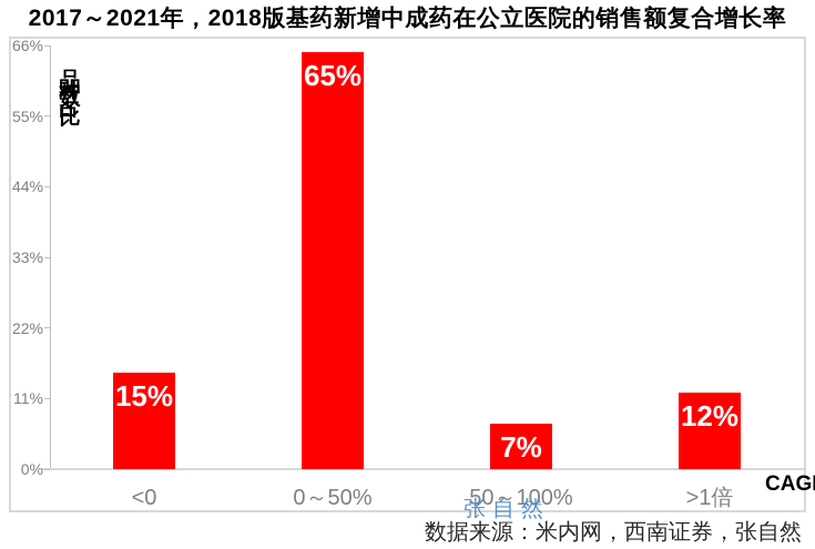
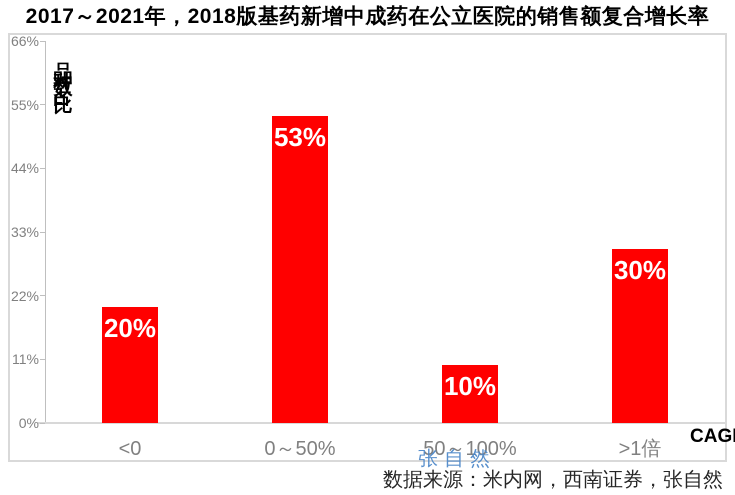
<0: 15% -> 20%
0～50%: 65% -> 53%
50～100%: 7% -> 10%
>1倍: 12% -> 30%
